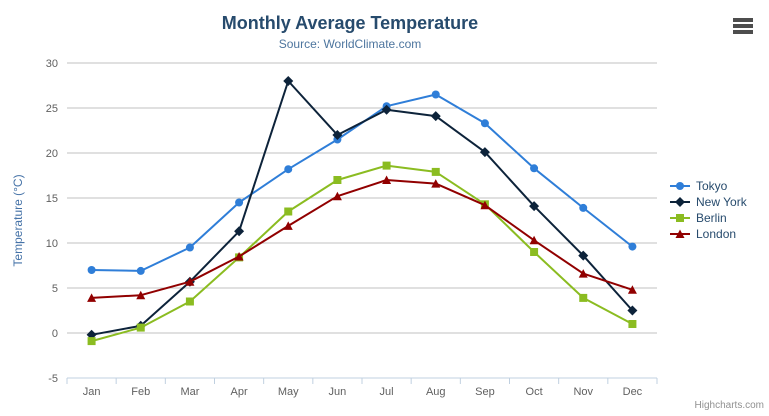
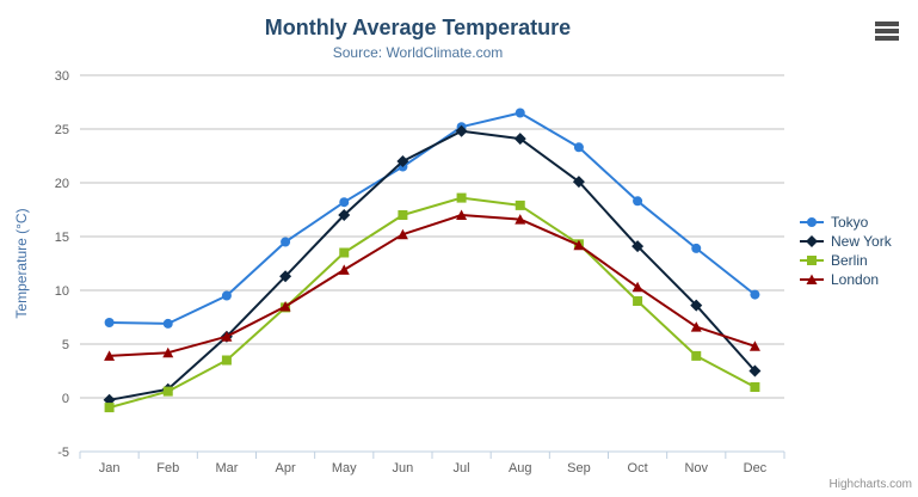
New York/May: 28 -> 17
